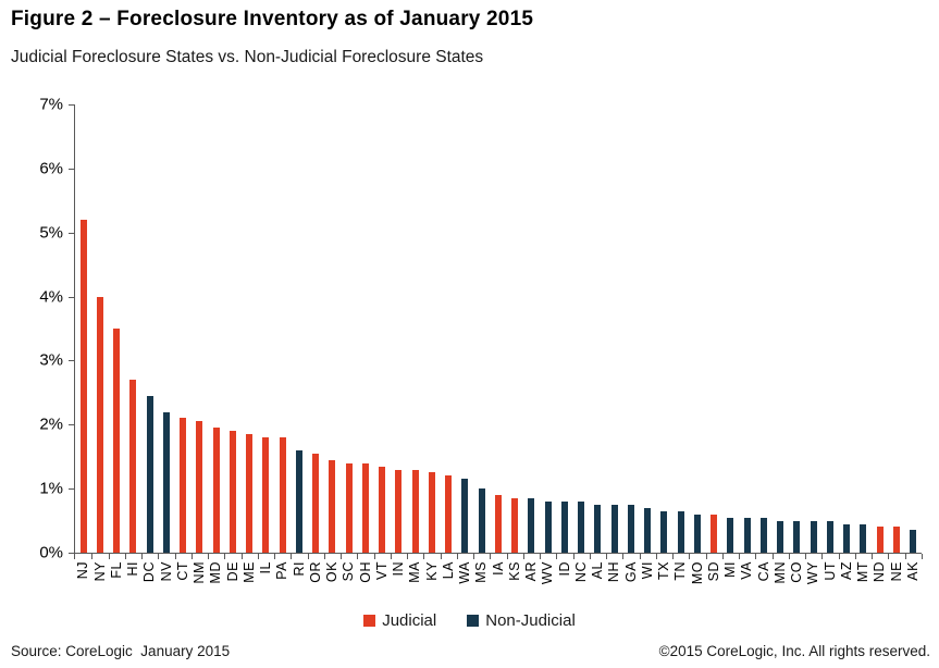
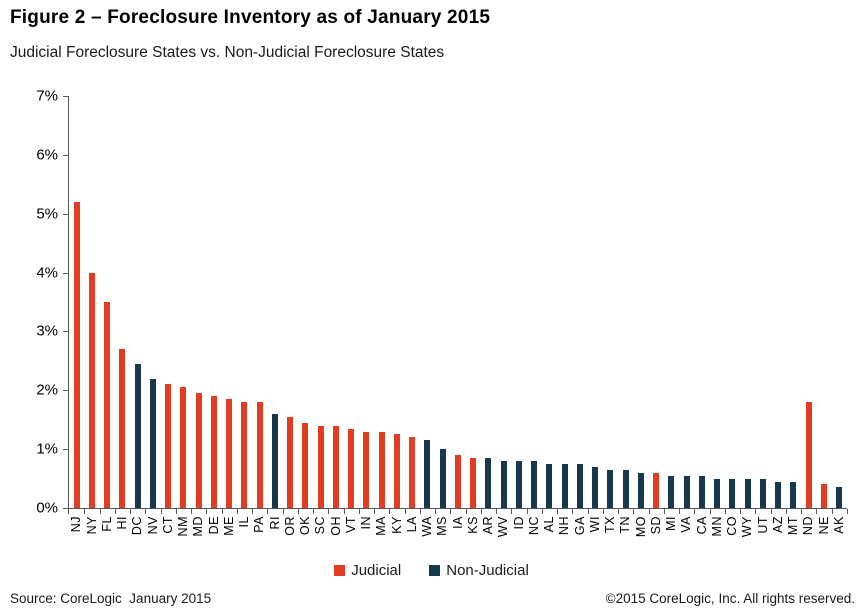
ND: 0.4% -> 1.8%
